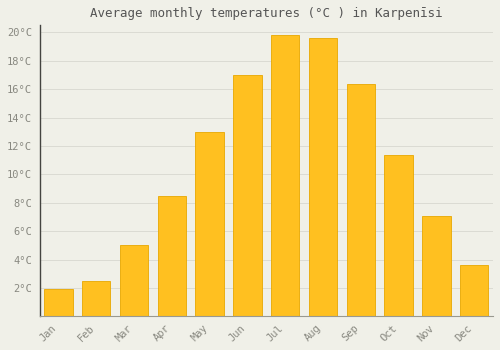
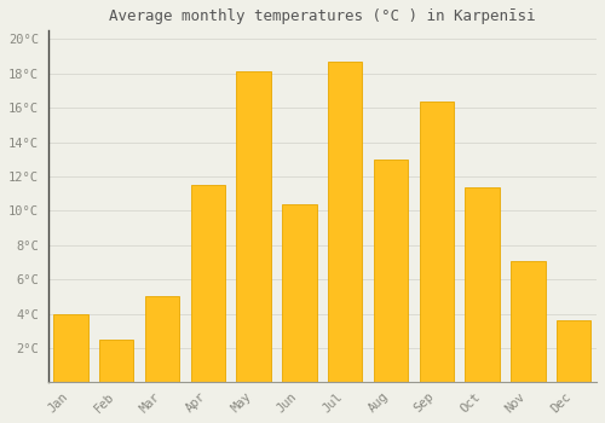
Jan: 1.9°C -> 4.0°C
Apr: 8.5°C -> 11.5°C
May: 13.0°C -> 18.1°C
Jun: 17.0°C -> 10.4°C
Jul: 19.8°C -> 18.7°C
Aug: 19.6°C -> 13.0°C
